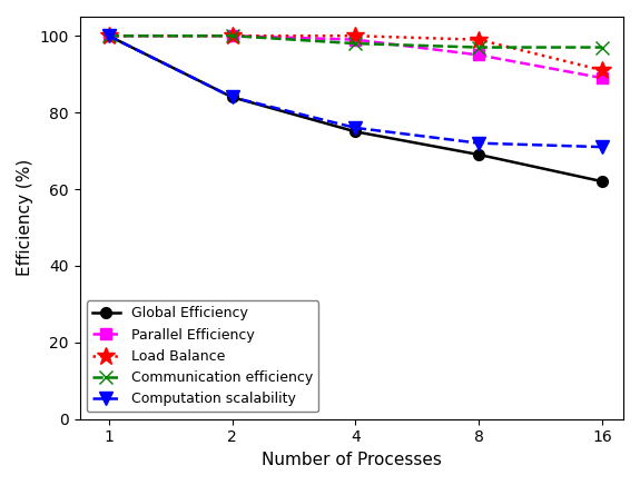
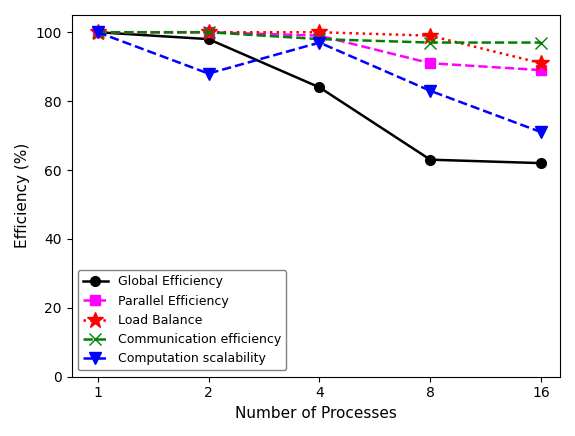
Global Efficiency/2: 84 -> 98
Computation scalability/2: 84 -> 88
Global Efficiency/4: 75 -> 84
Computation scalability/4: 76 -> 97
Global Efficiency/8: 69 -> 63
Parallel Efficiency/8: 95 -> 91
Computation scalability/8: 72 -> 83
